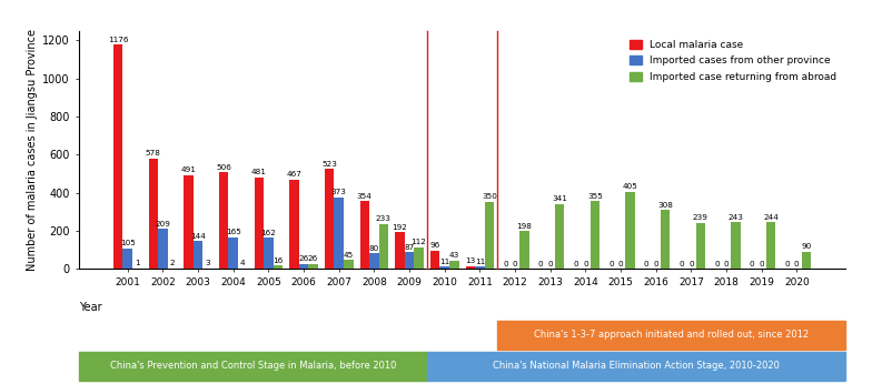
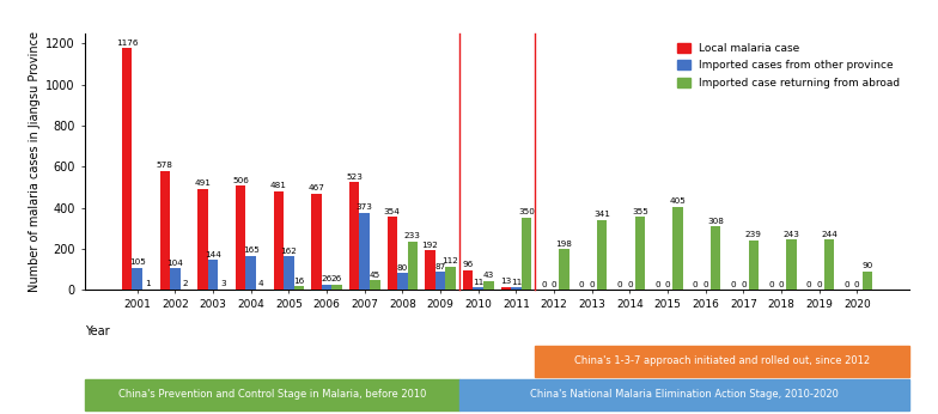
Imported cases from other province/2002: 209 -> 104
